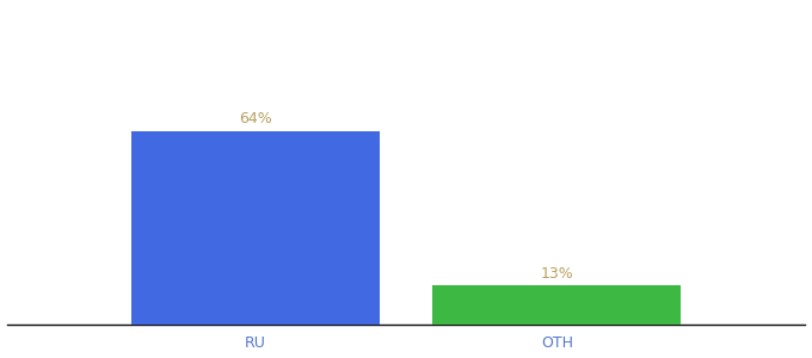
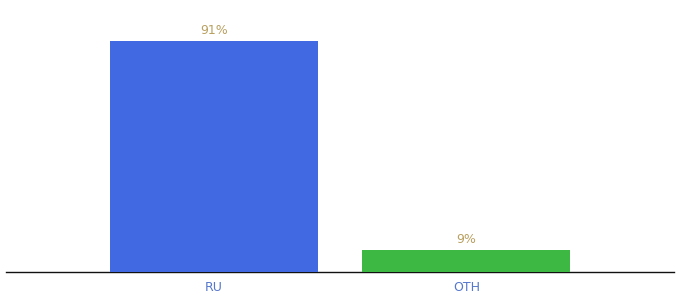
RU: 64% -> 91%
OTH: 13% -> 9%
